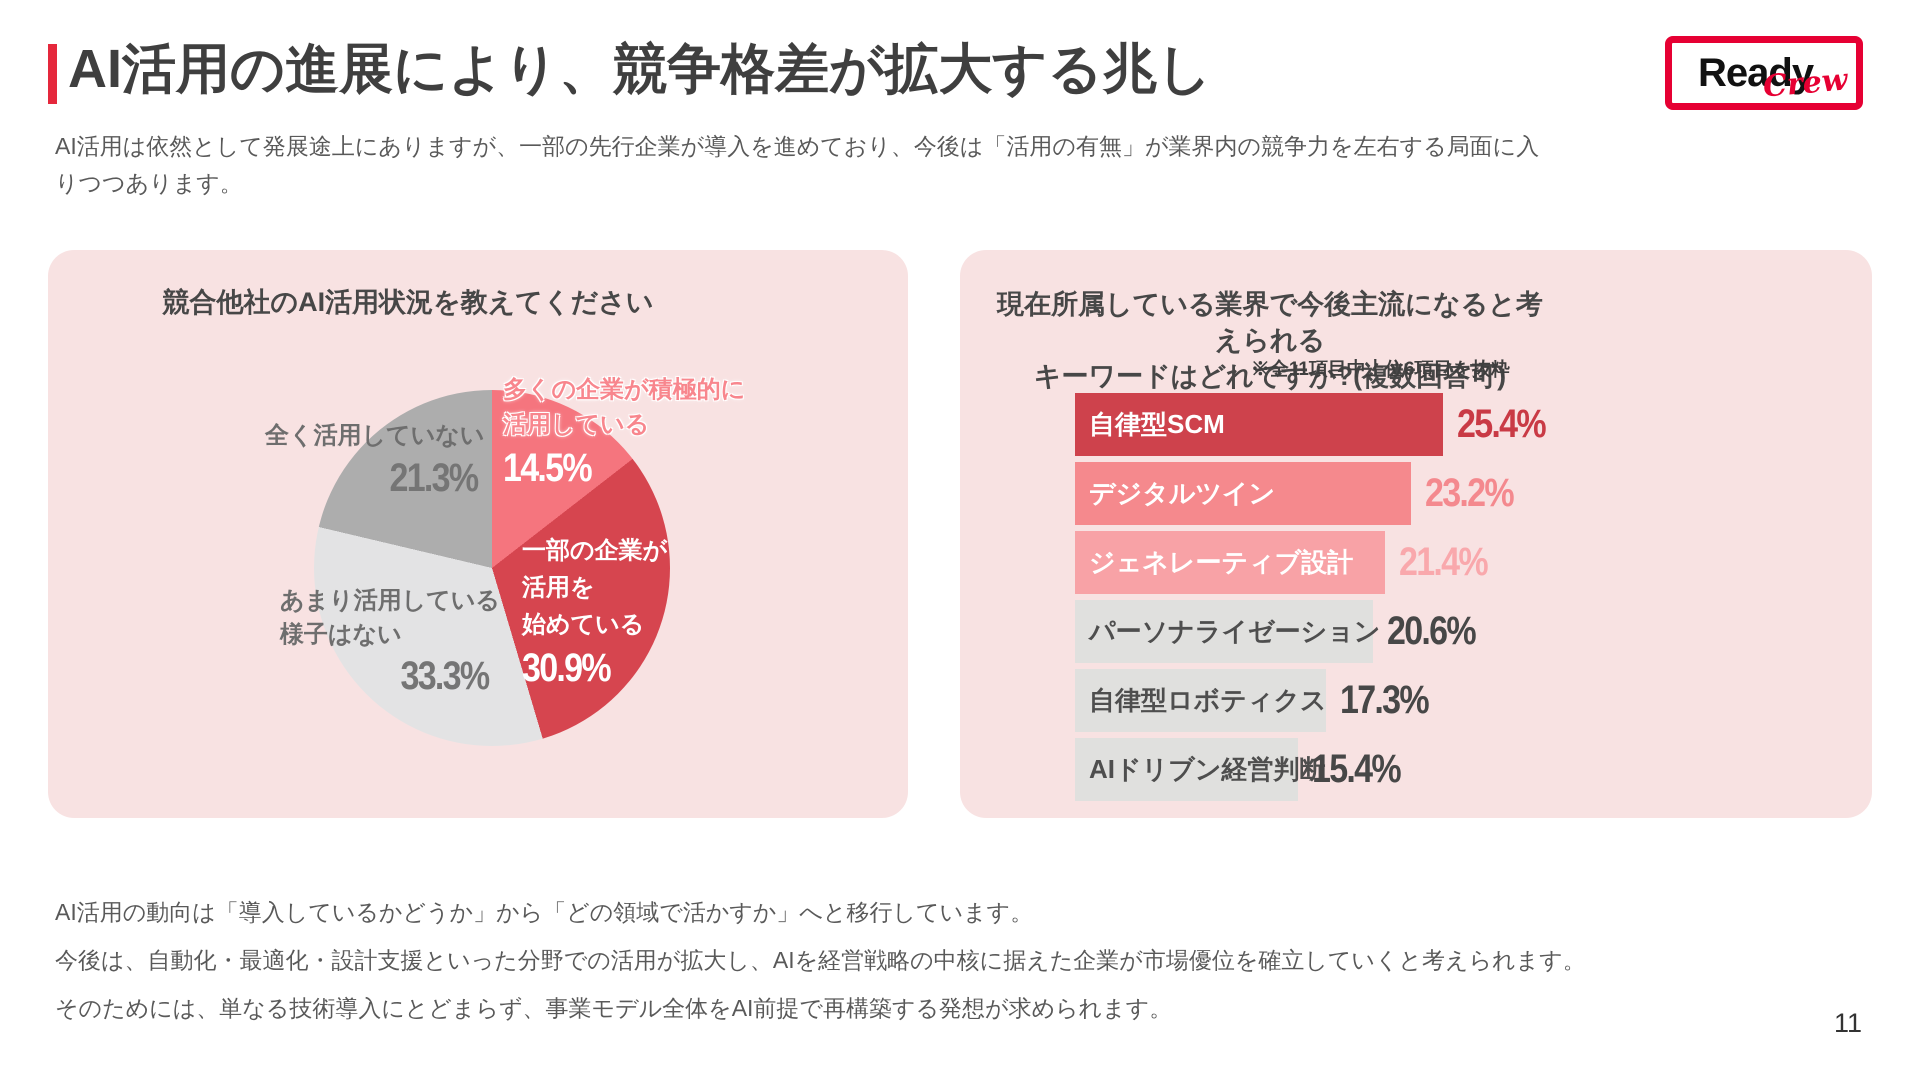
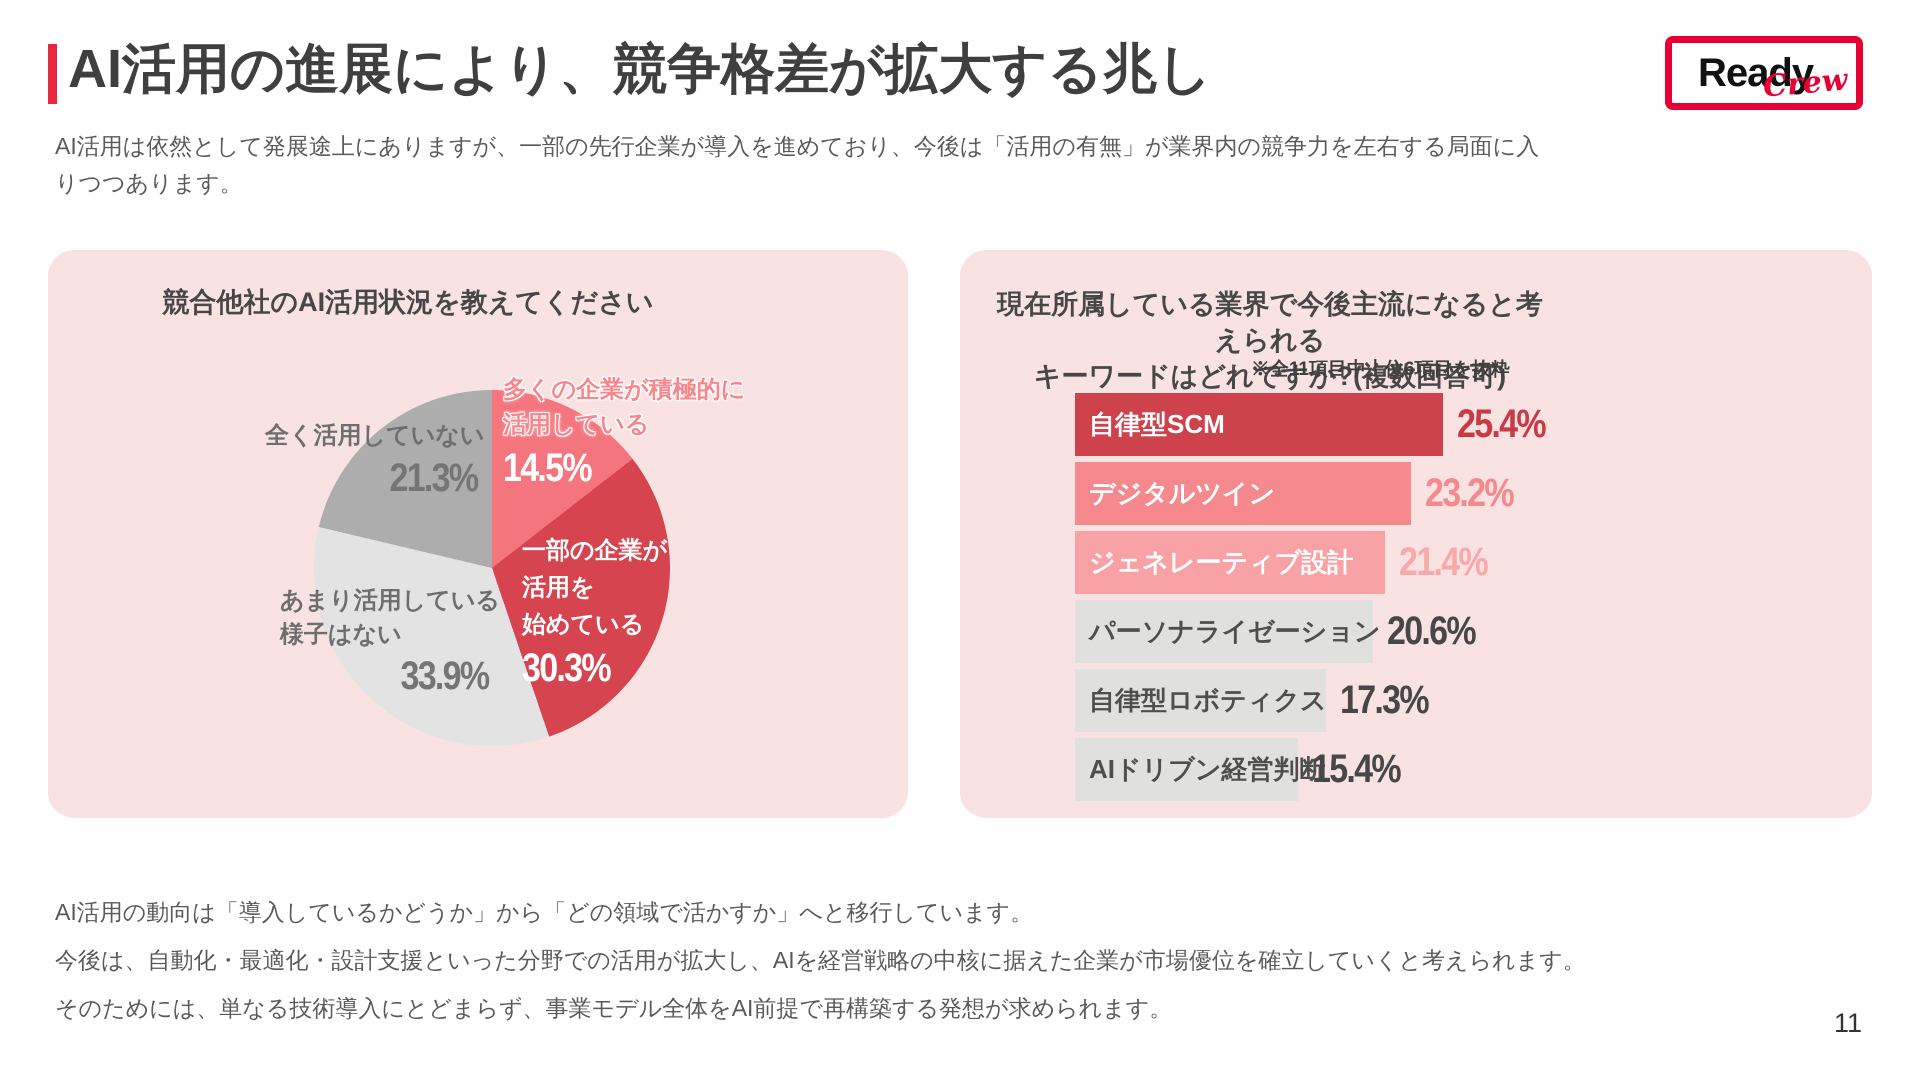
競合他社のAI活用状況を教えてください/一部の企業が活用を始めている: 30.9% -> 30.3%
競合他社のAI活用状況を教えてください/あまり活用している様子はない: 33.3% -> 33.9%
